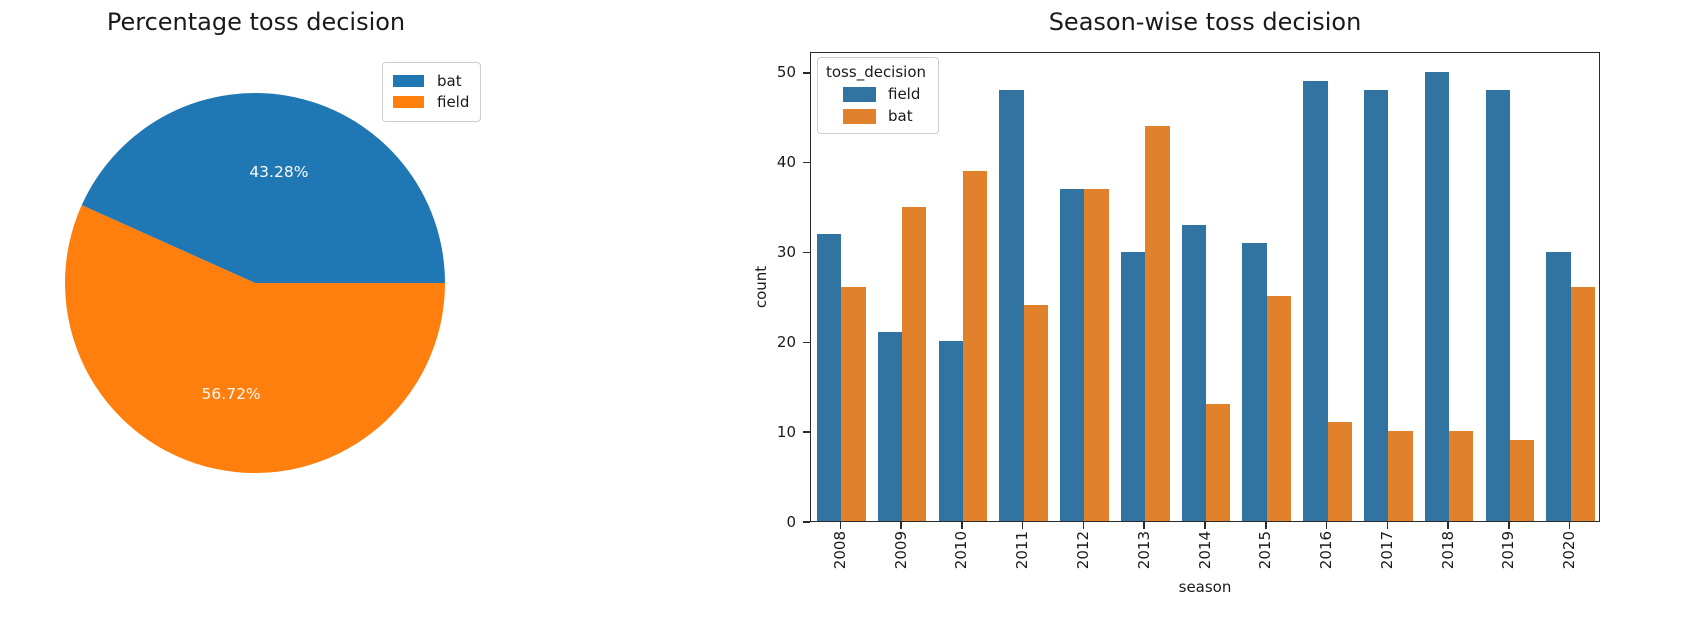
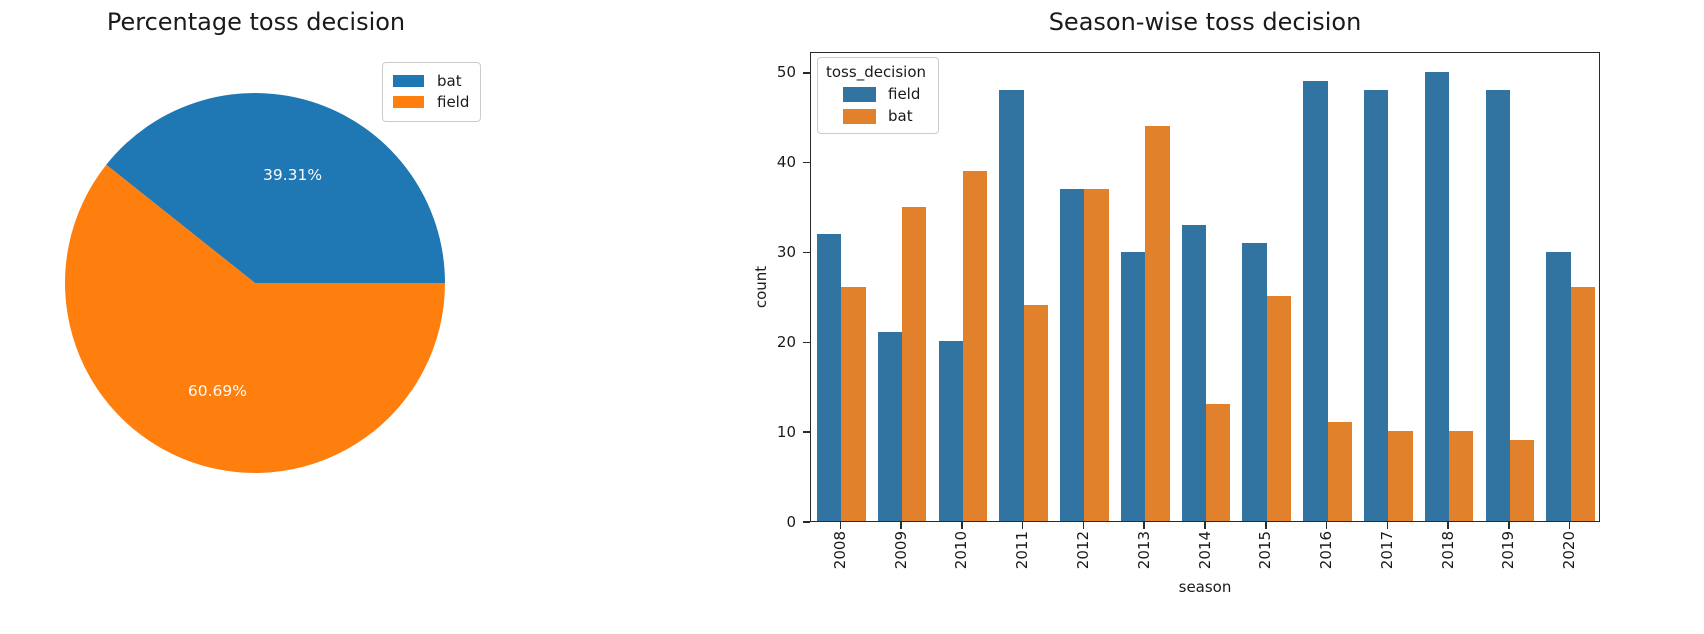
Percentage toss decision/bat: 43.28% -> 39.31%
Percentage toss decision/field: 56.72% -> 60.69%
